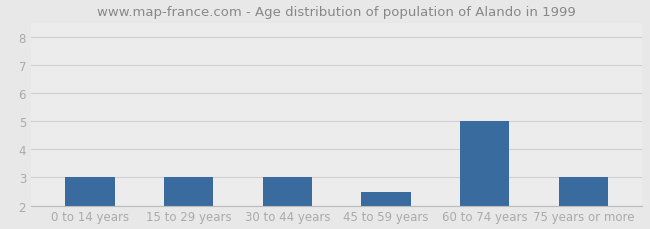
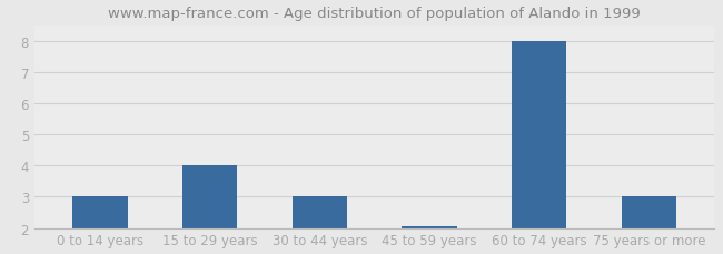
15 to 29 years: 3.00 -> 4.00
45 to 59 years: 2.50 -> 2.05
60 to 74 years: 5.00 -> 8.00
